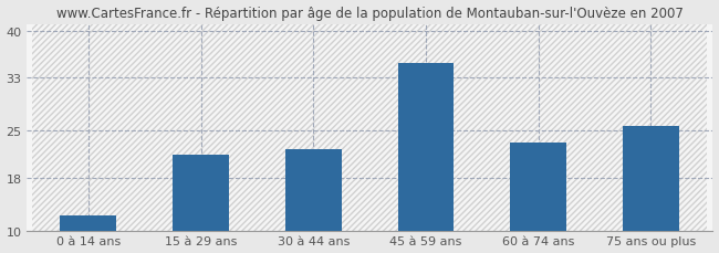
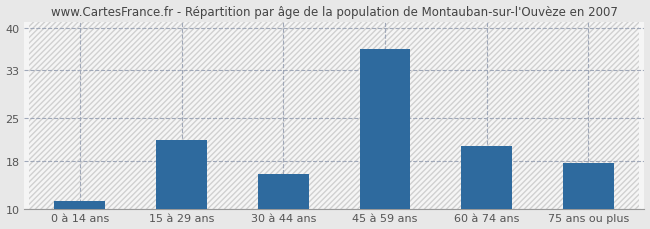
0 à 14 ans: 12.4 -> 11.3
30 à 44 ans: 22.2 -> 15.9
45 à 59 ans: 35.2 -> 36.4
60 à 74 ans: 23.2 -> 20.5
75 ans ou plus: 25.8 -> 17.6
